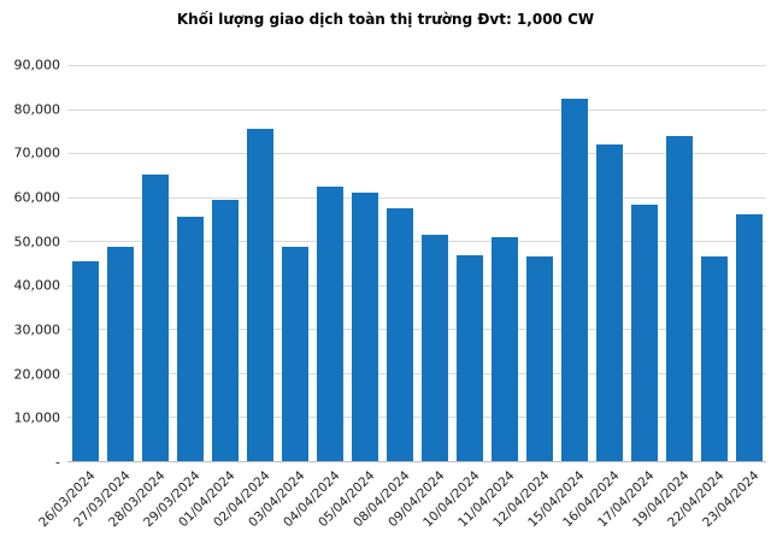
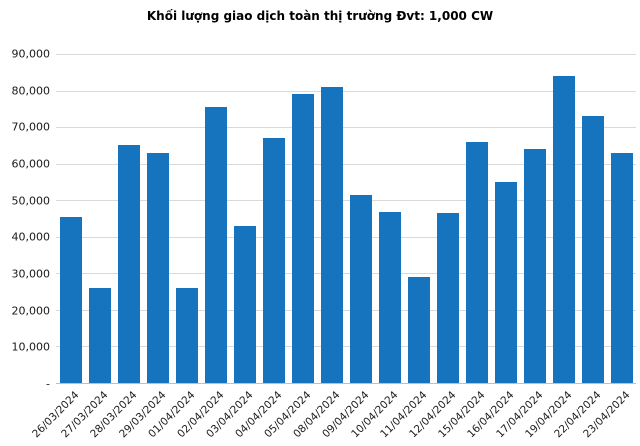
27/03/2024: 49000 -> 26000
29/03/2024: 56000 -> 63000
01/04/2024: 60000 -> 26000
03/04/2024: 49000 -> 43000
04/04/2024: 62000 -> 67000
05/04/2024: 61000 -> 79000
08/04/2024: 58000 -> 81000
11/04/2024: 51000 -> 29000
15/04/2024: 82000 -> 66000
16/04/2024: 72000 -> 55000
17/04/2024: 58000 -> 64000
19/04/2024: 74000 -> 84000
22/04/2024: 46000 -> 73000
23/04/2024: 56000 -> 63000
